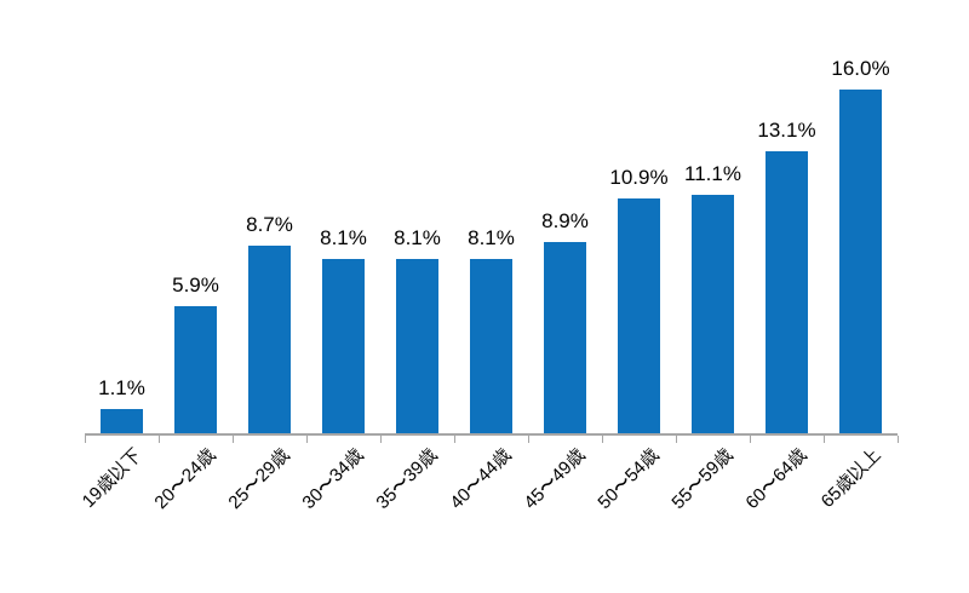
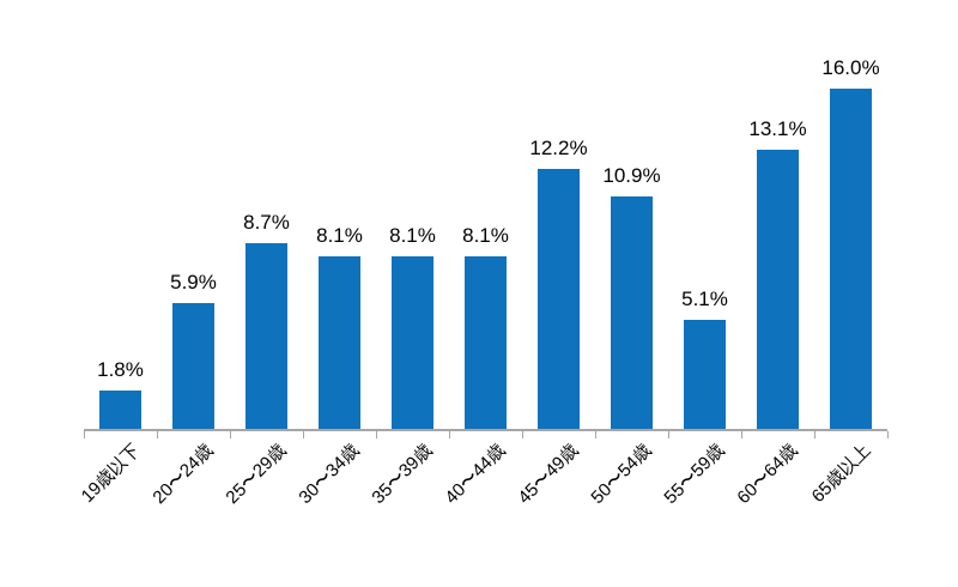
19歳以下: 1.1% -> 1.8%
45〜49歳: 8.9% -> 12.2%
55〜59歳: 11.1% -> 5.1%
